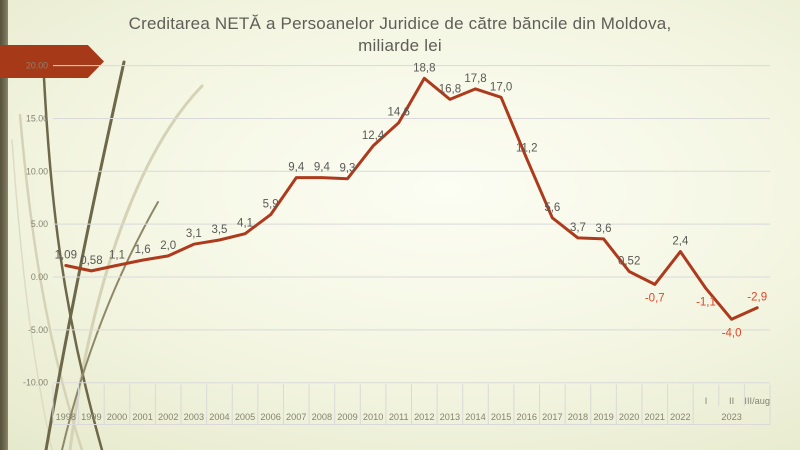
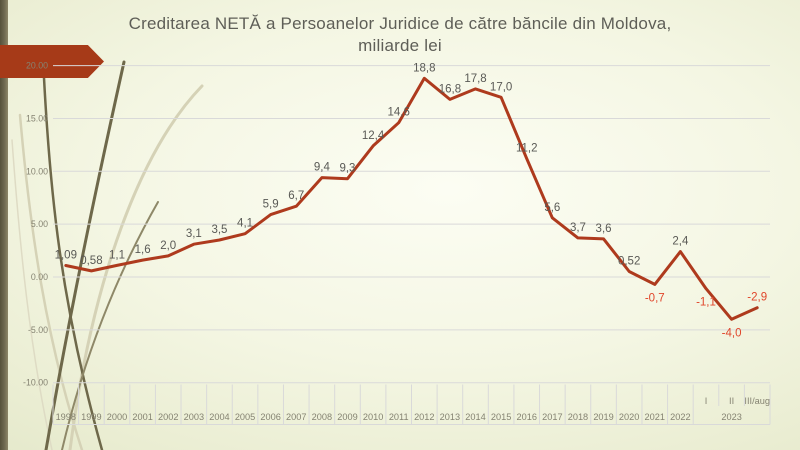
2007: 9,4 -> 6,7
